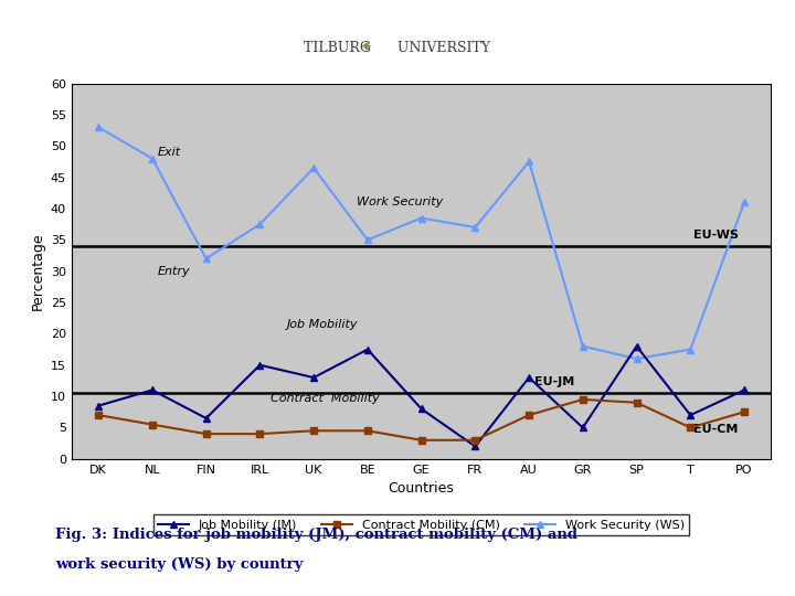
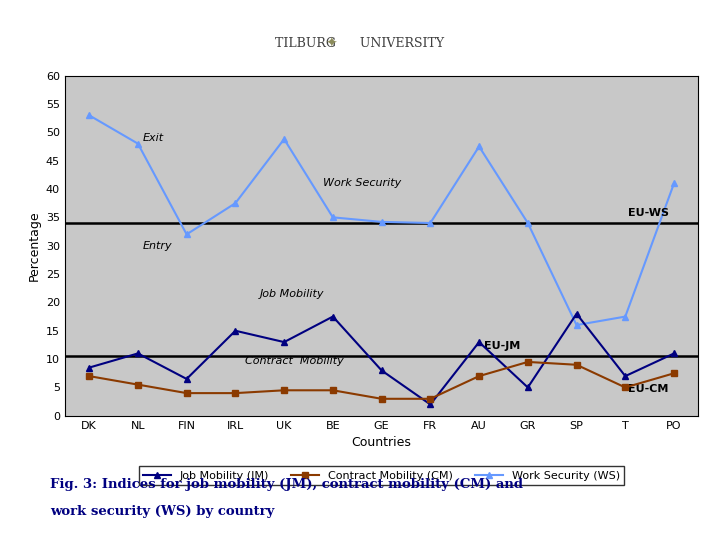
Work Security (WS)/UK: 46.5 -> 48.8
Work Security (WS)/GE: 38.5 -> 34.2
Work Security (WS)/FR: 37.0 -> 34.0
Work Security (WS)/GR: 18.0 -> 34.0
